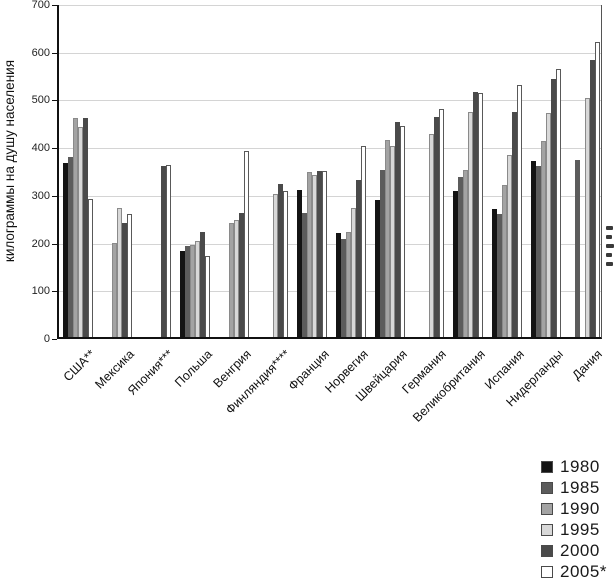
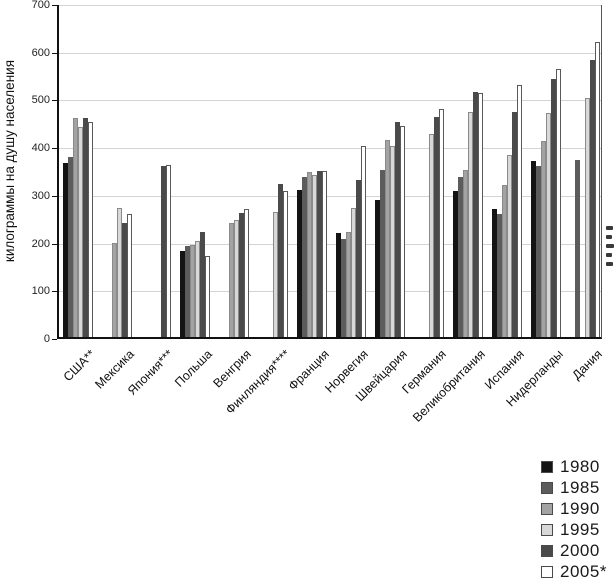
2005*/США**: 290 -> 450
2005*/Венгрия: 390 -> 270
1995/Финляндия****: 300 -> 260
1985/Франция: 260 -> 340
